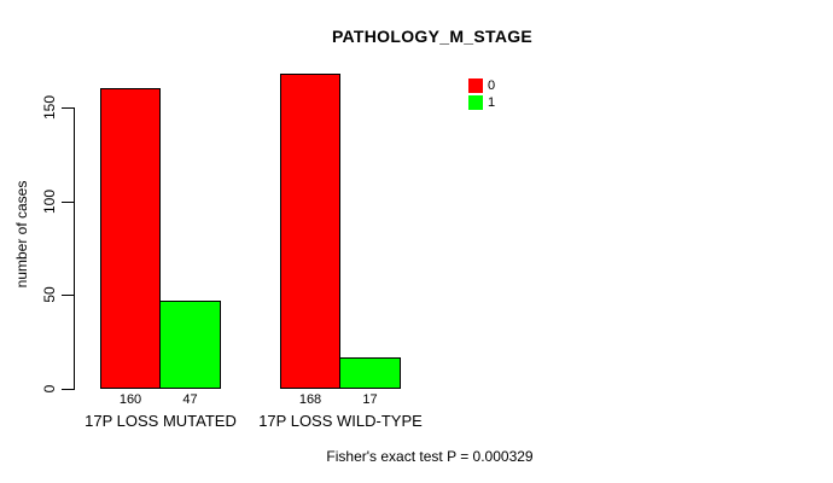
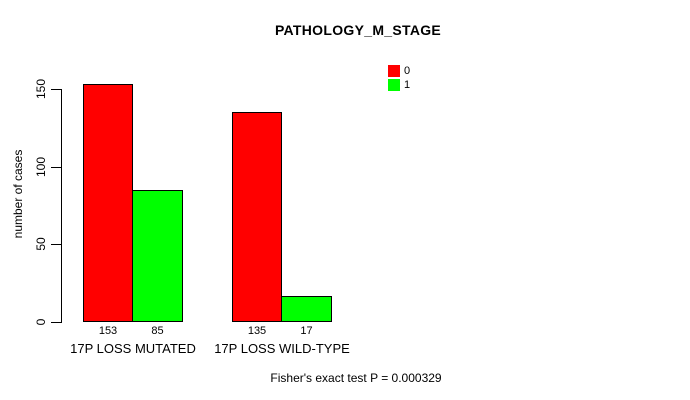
0/17P LOSS MUTATED: 160 -> 153
1/17P LOSS MUTATED: 47 -> 85
0/17P LOSS WILD-TYPE: 168 -> 135
